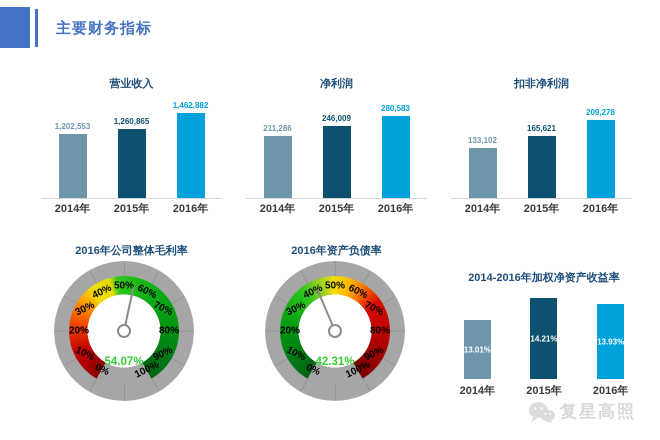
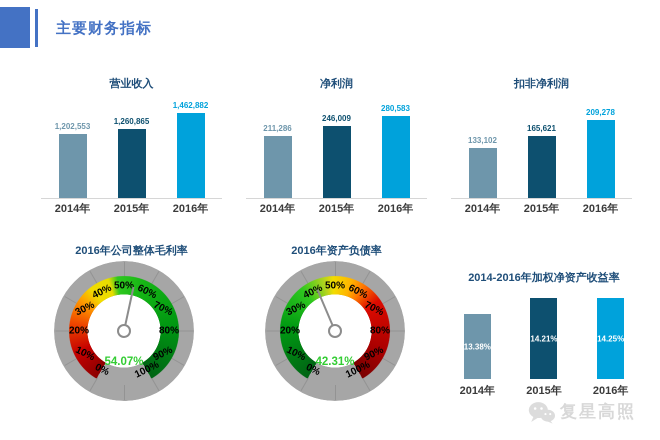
2014-2016年加权净资产收益率/2014年: 13.01% -> 13.38%
2014-2016年加权净资产收益率/2016年: 13.93% -> 14.25%
